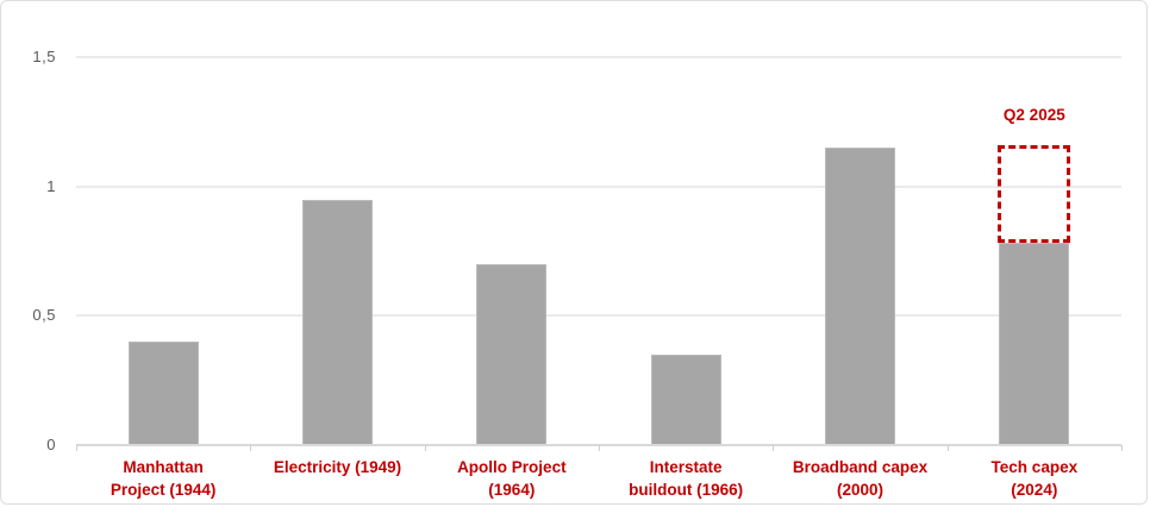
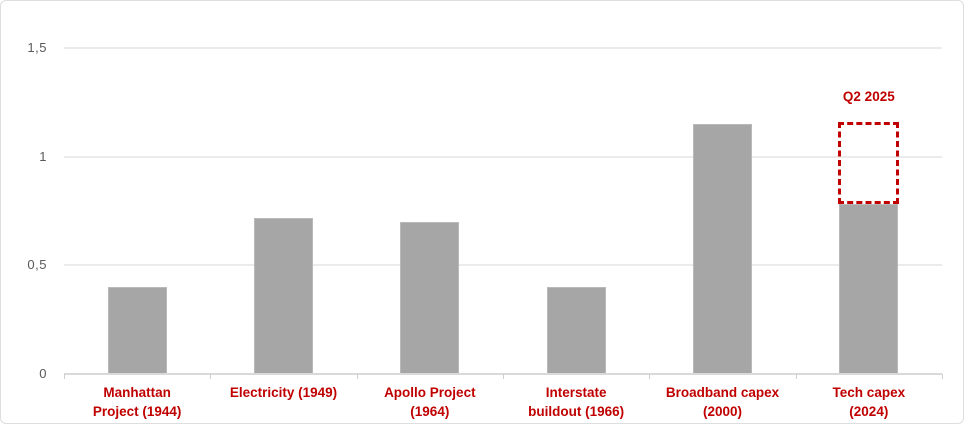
Electricity (1949): 0,95 -> 0,72
Interstate buildout (1966): 0,35 -> 0,40
